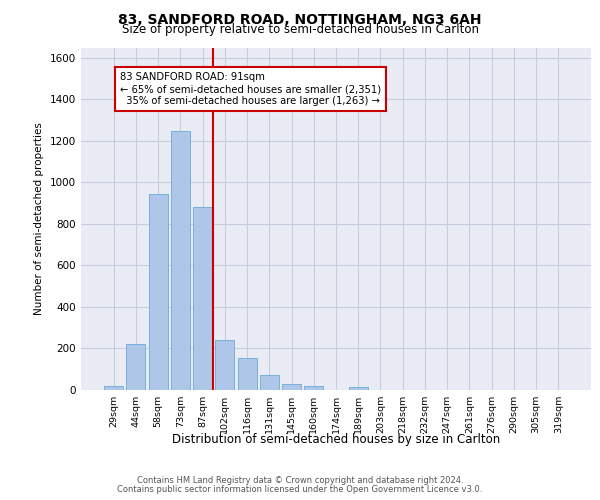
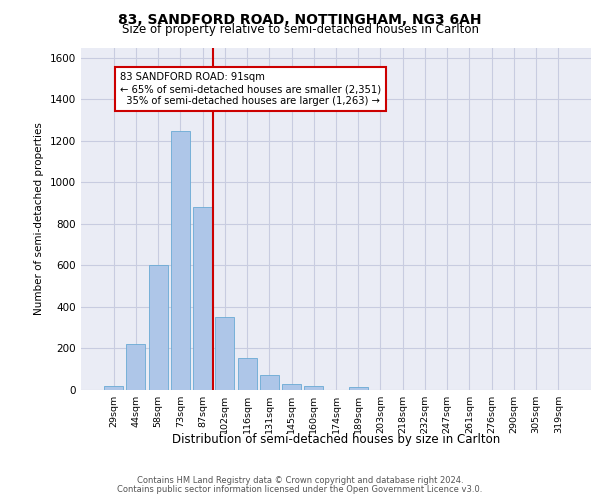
58sqm: 945 -> 600
102sqm: 240 -> 350
